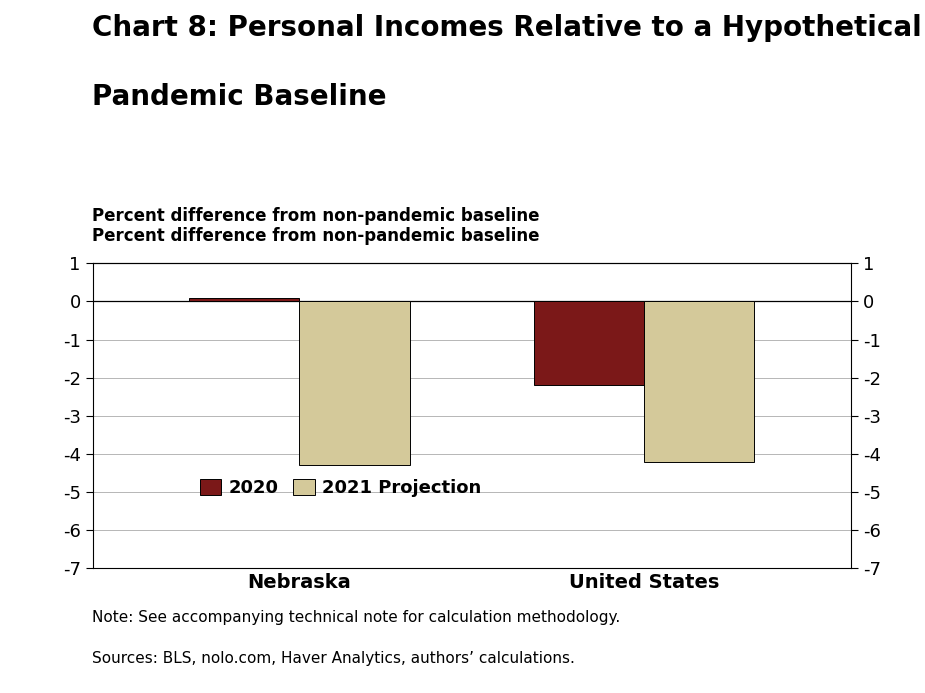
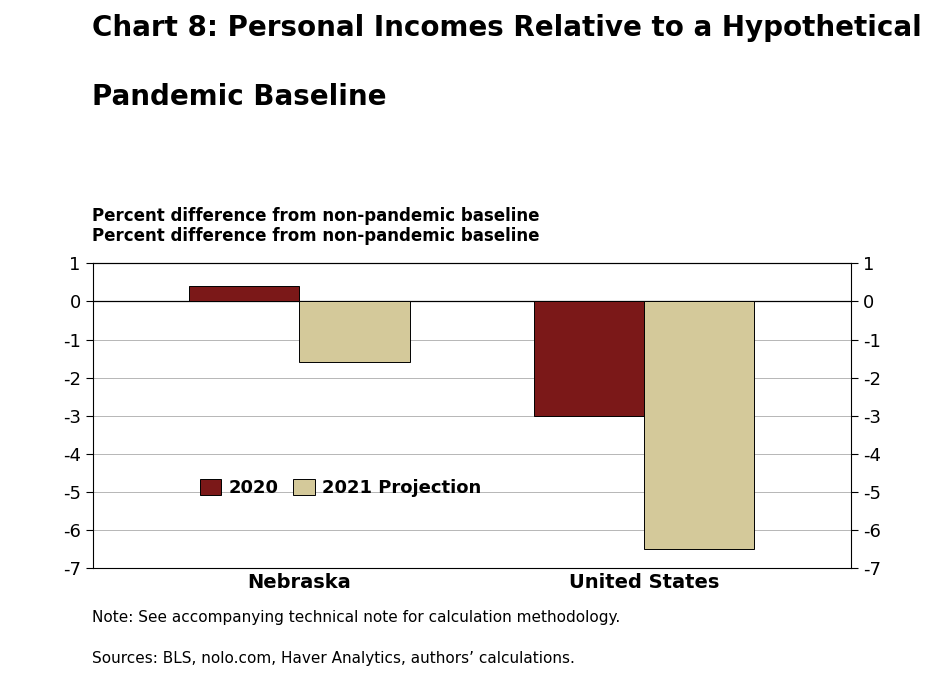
2020/Nebraska: 0.1 -> 0.4
2021 Projection/Nebraska: -4.3 -> -1.6
2020/United States: -2.2 -> -3.0
2021 Projection/United States: -4.2 -> -6.5
